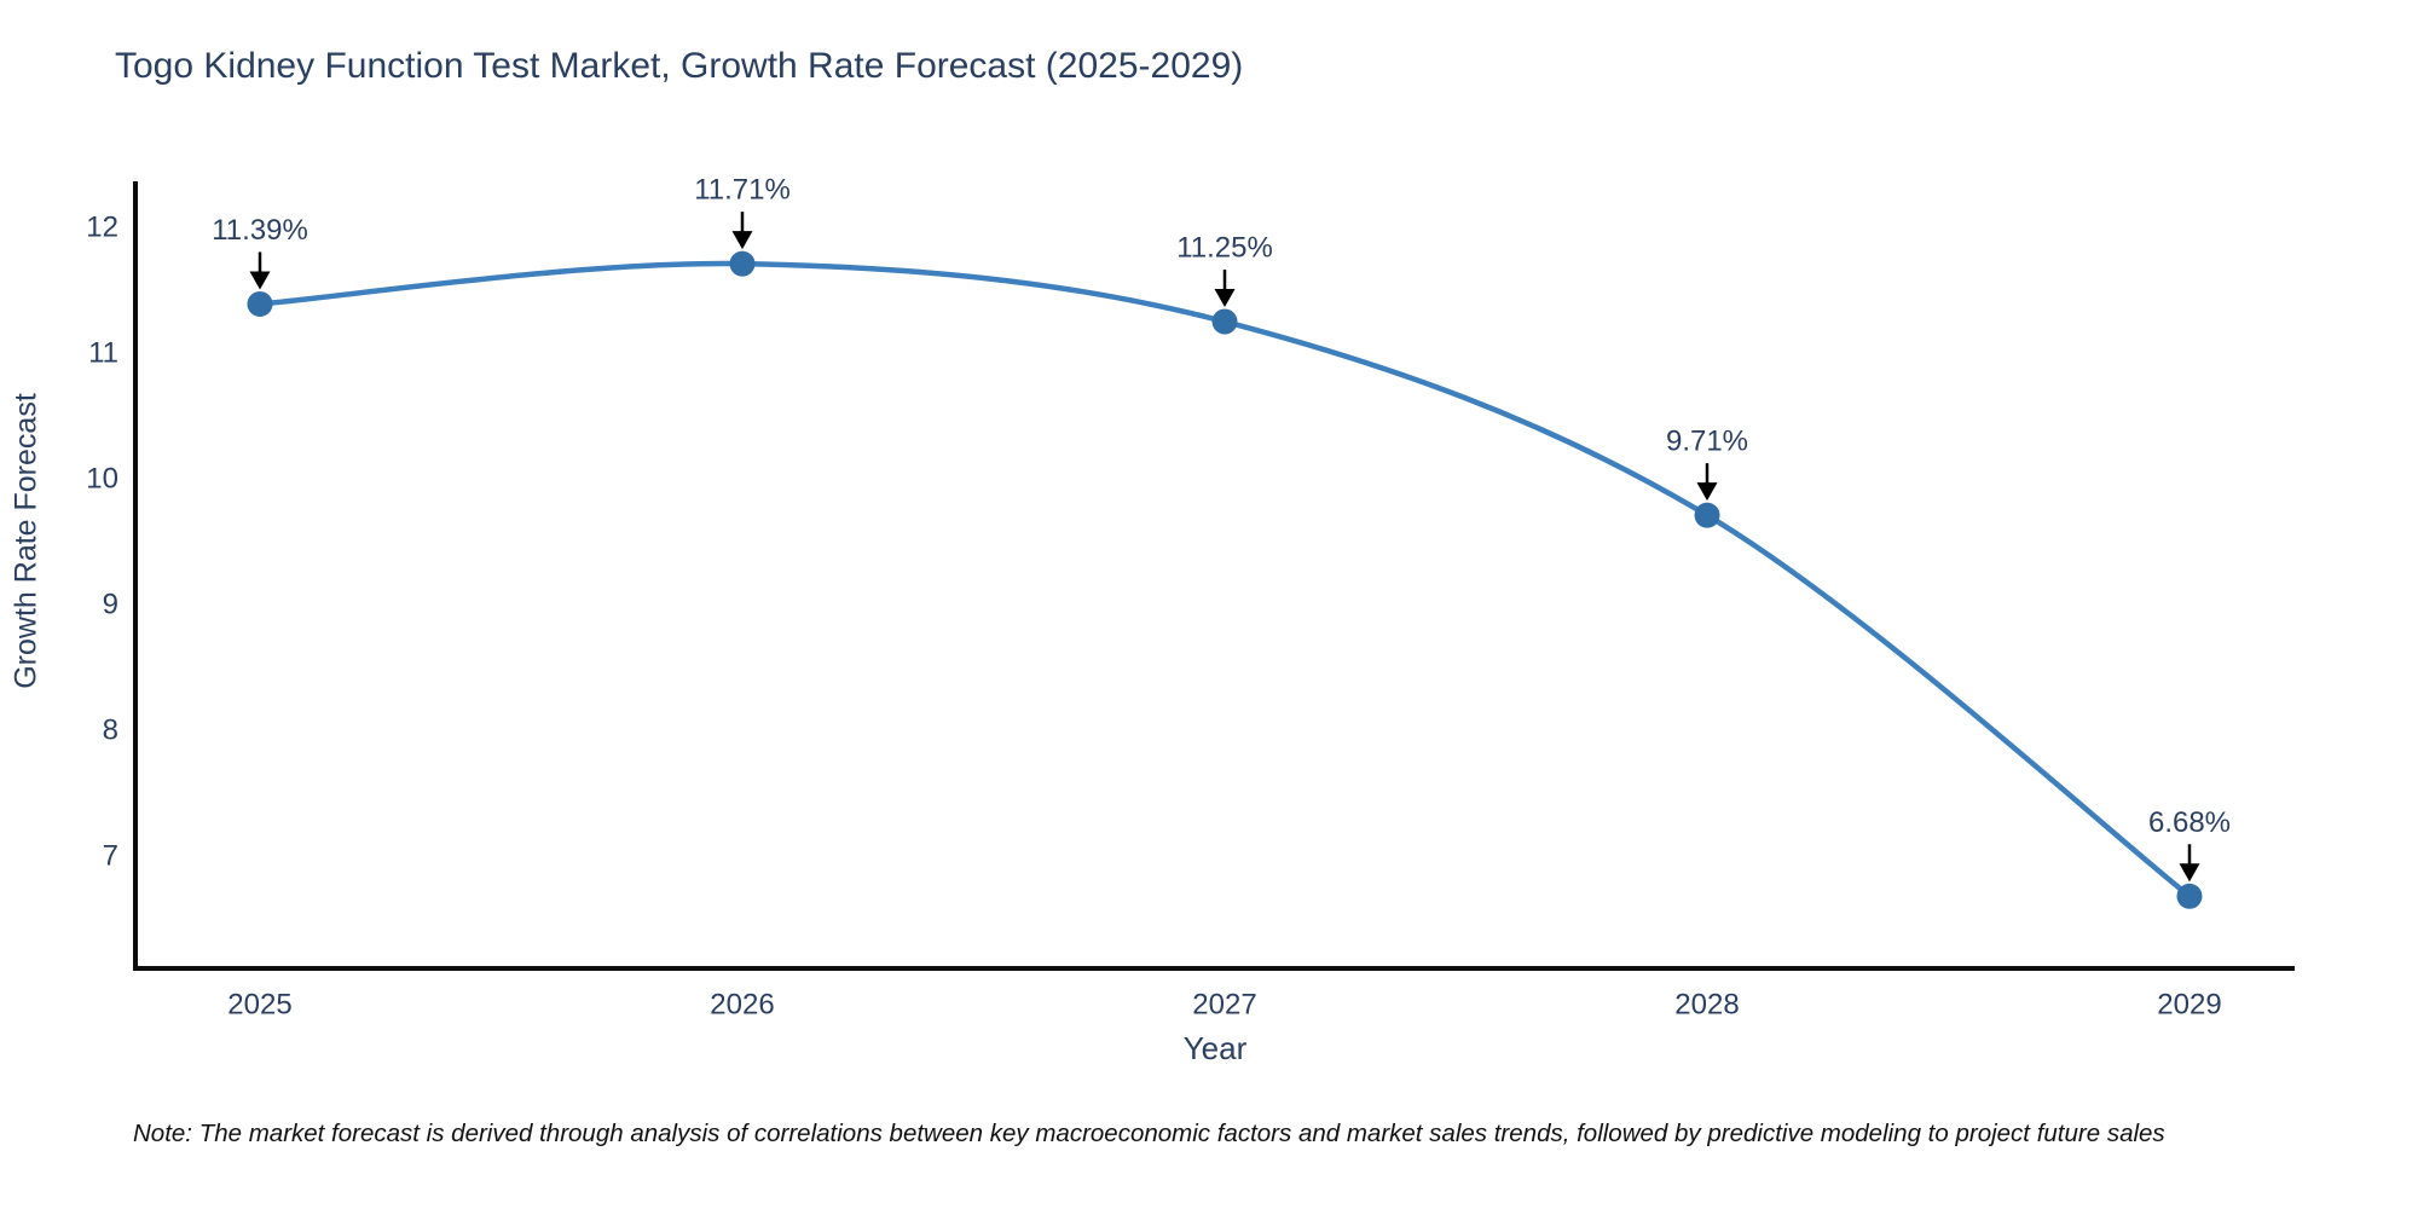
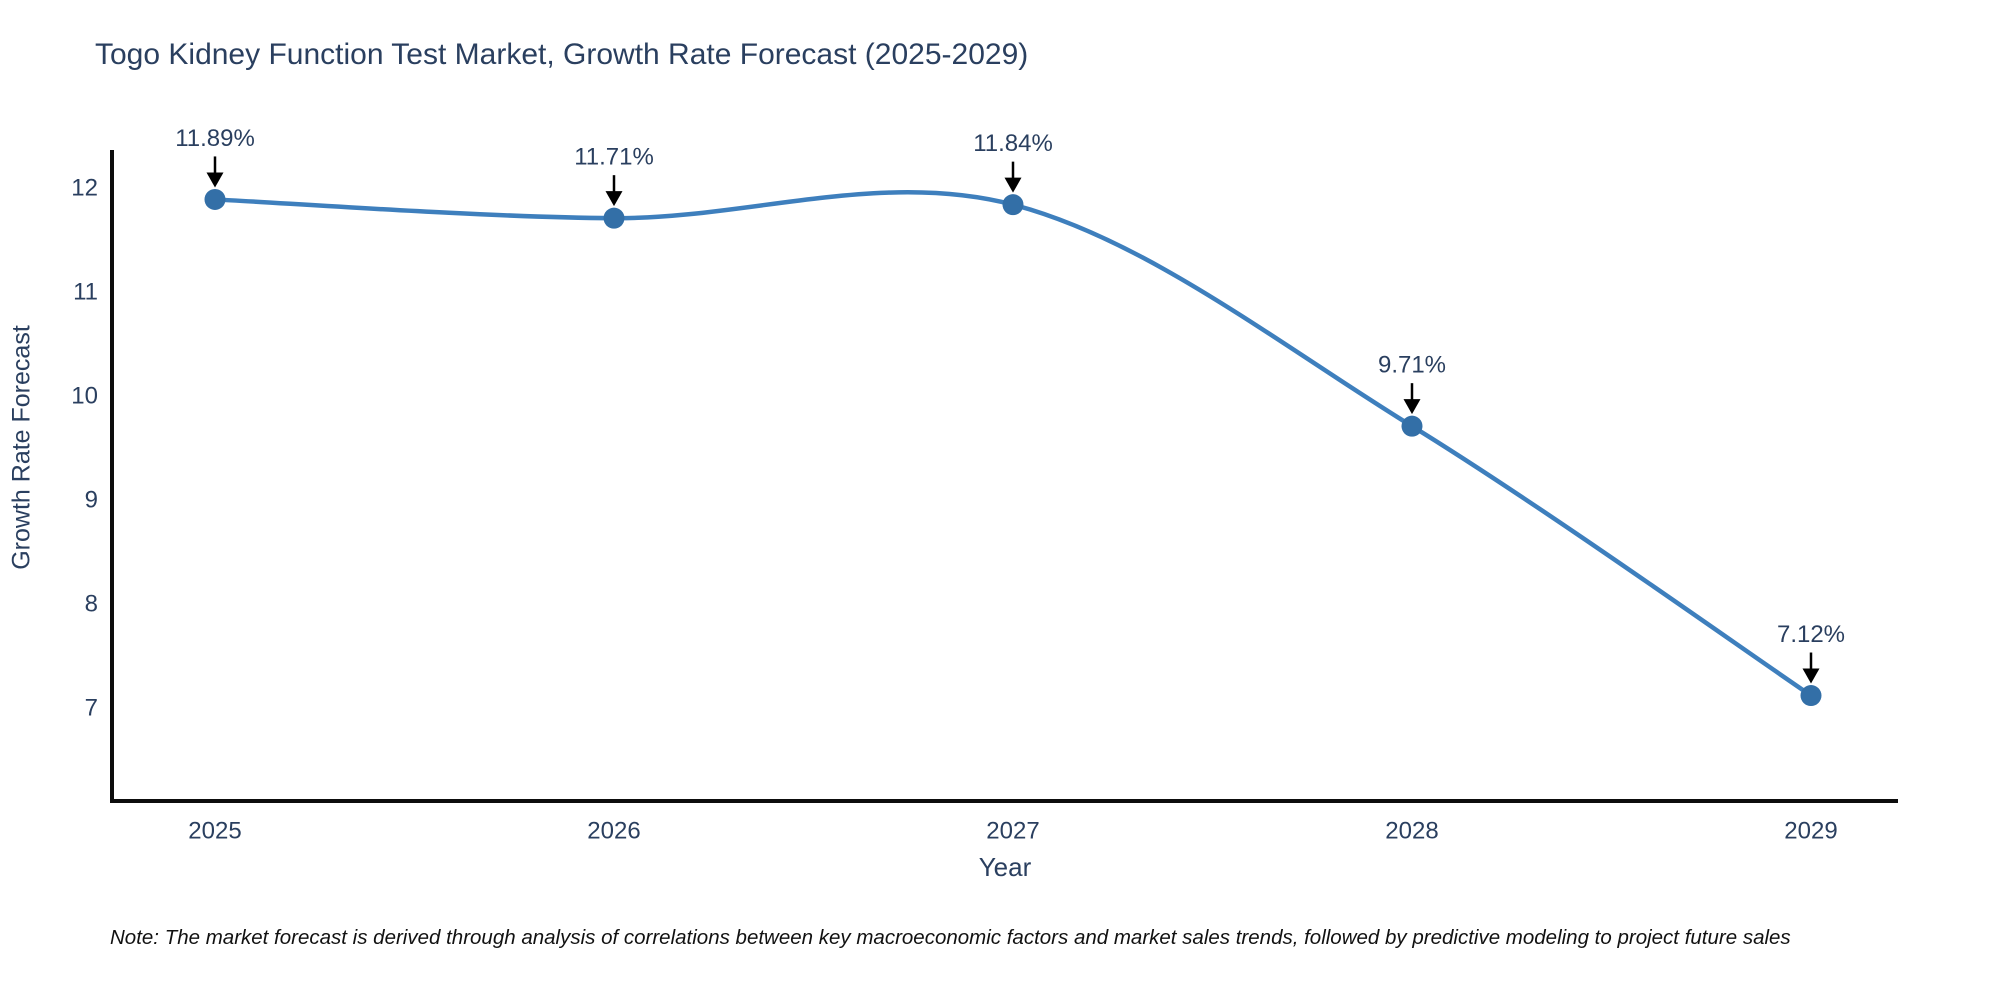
2025: 11.39% -> 11.89%
2027: 11.25% -> 11.84%
2029: 6.68% -> 7.12%
